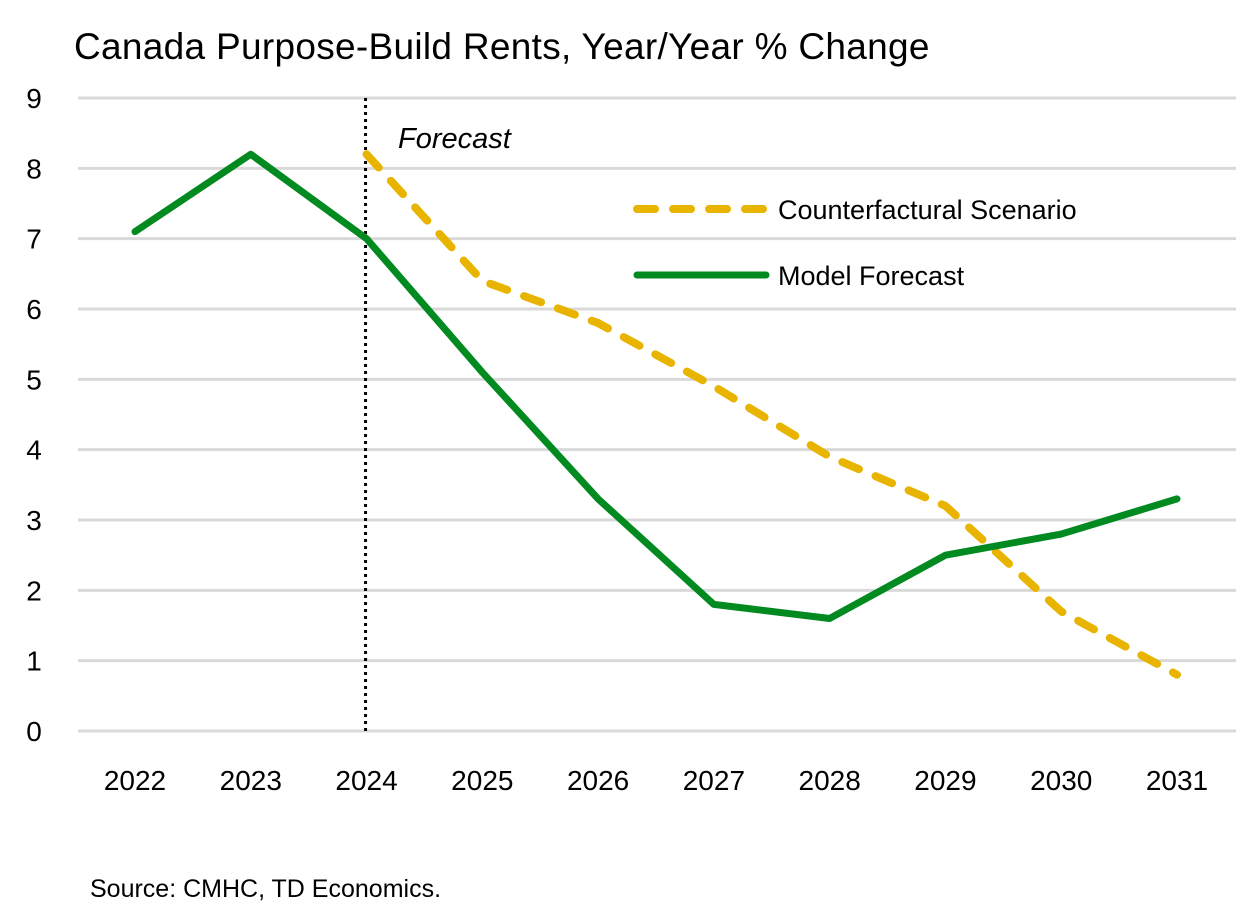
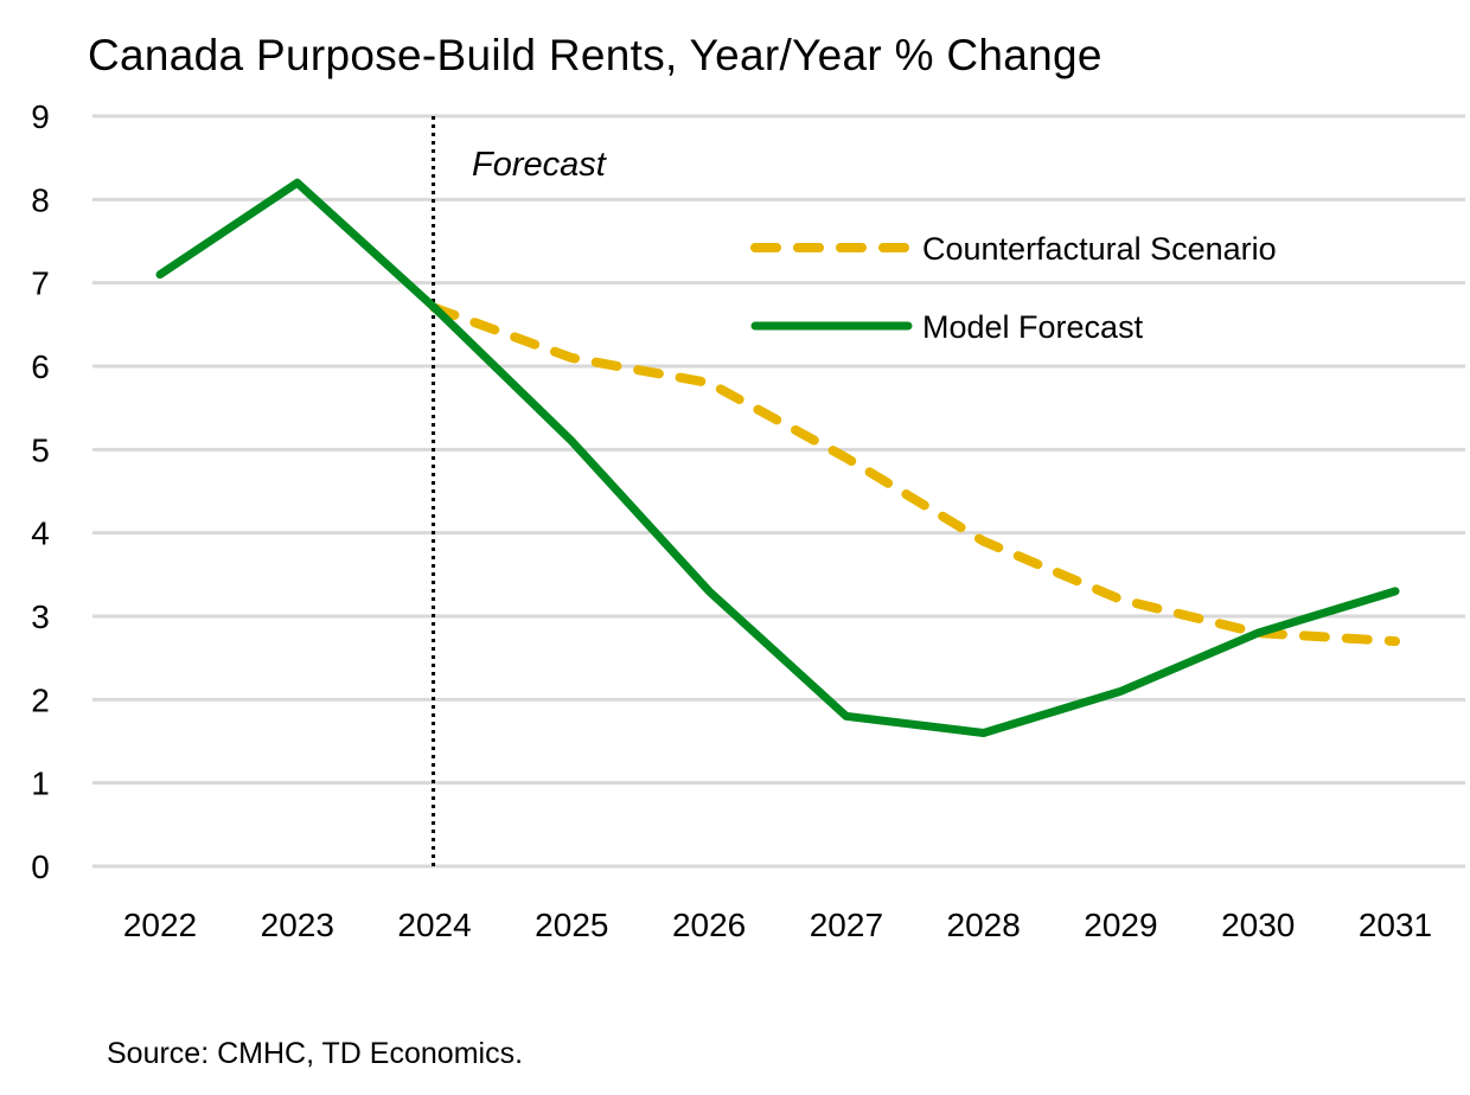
Model Forecast/2024: 7.0 -> 6.7
Counterfactural Scenario/2024: 8.2 -> 6.7
Counterfactural Scenario/2025: 6.4 -> 6.1
Model Forecast/2029: 2.5 -> 2.1
Counterfactural Scenario/2030: 1.7 -> 2.8
Counterfactural Scenario/2031: 0.8 -> 2.7
